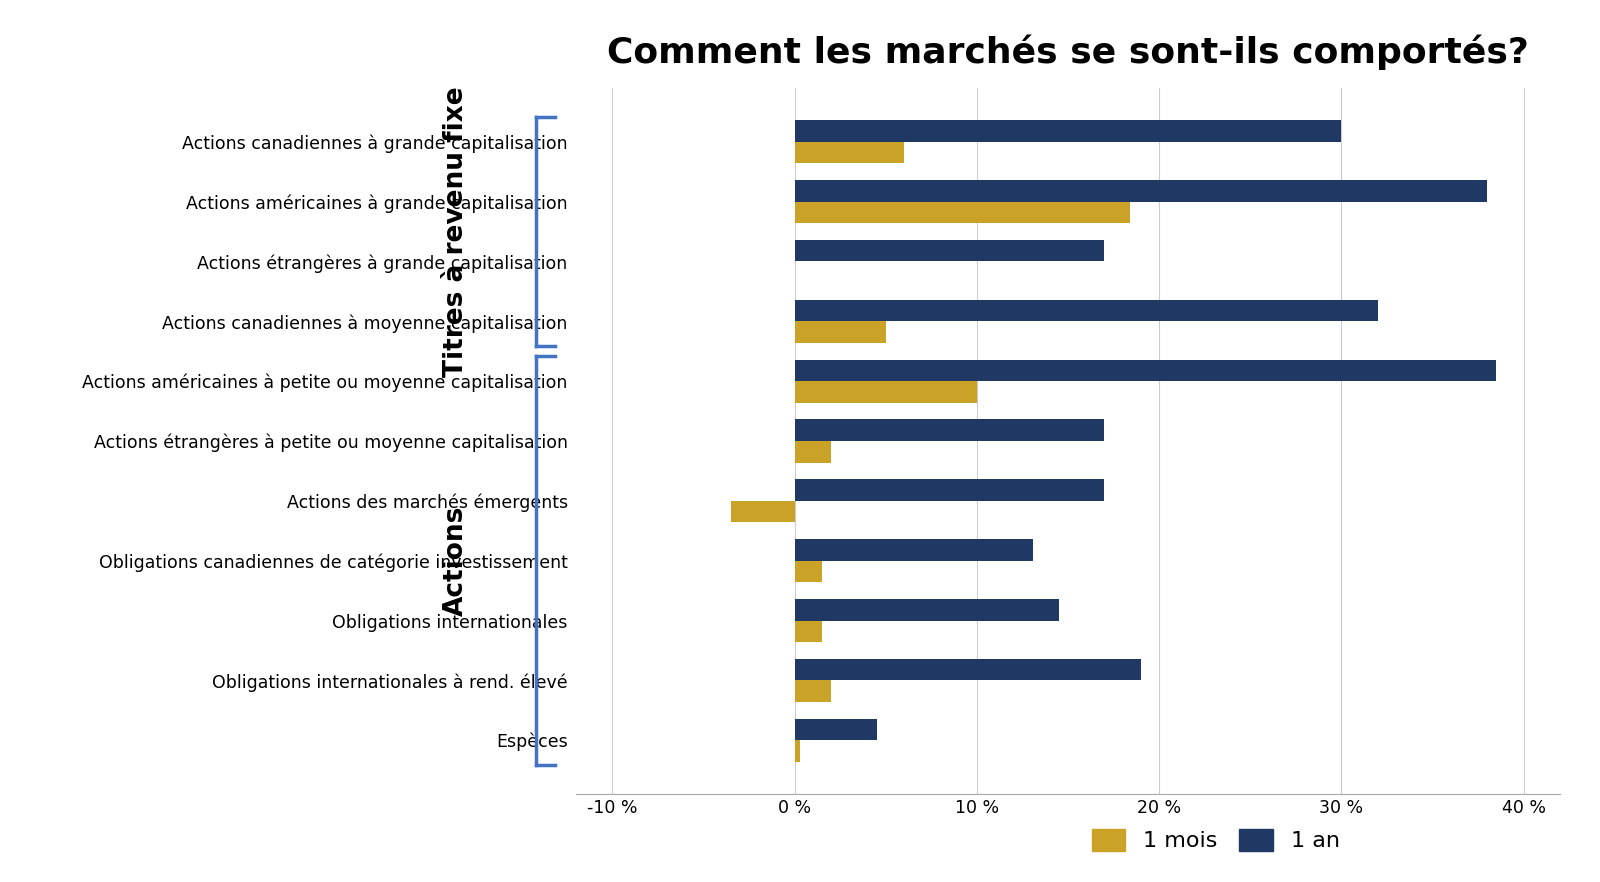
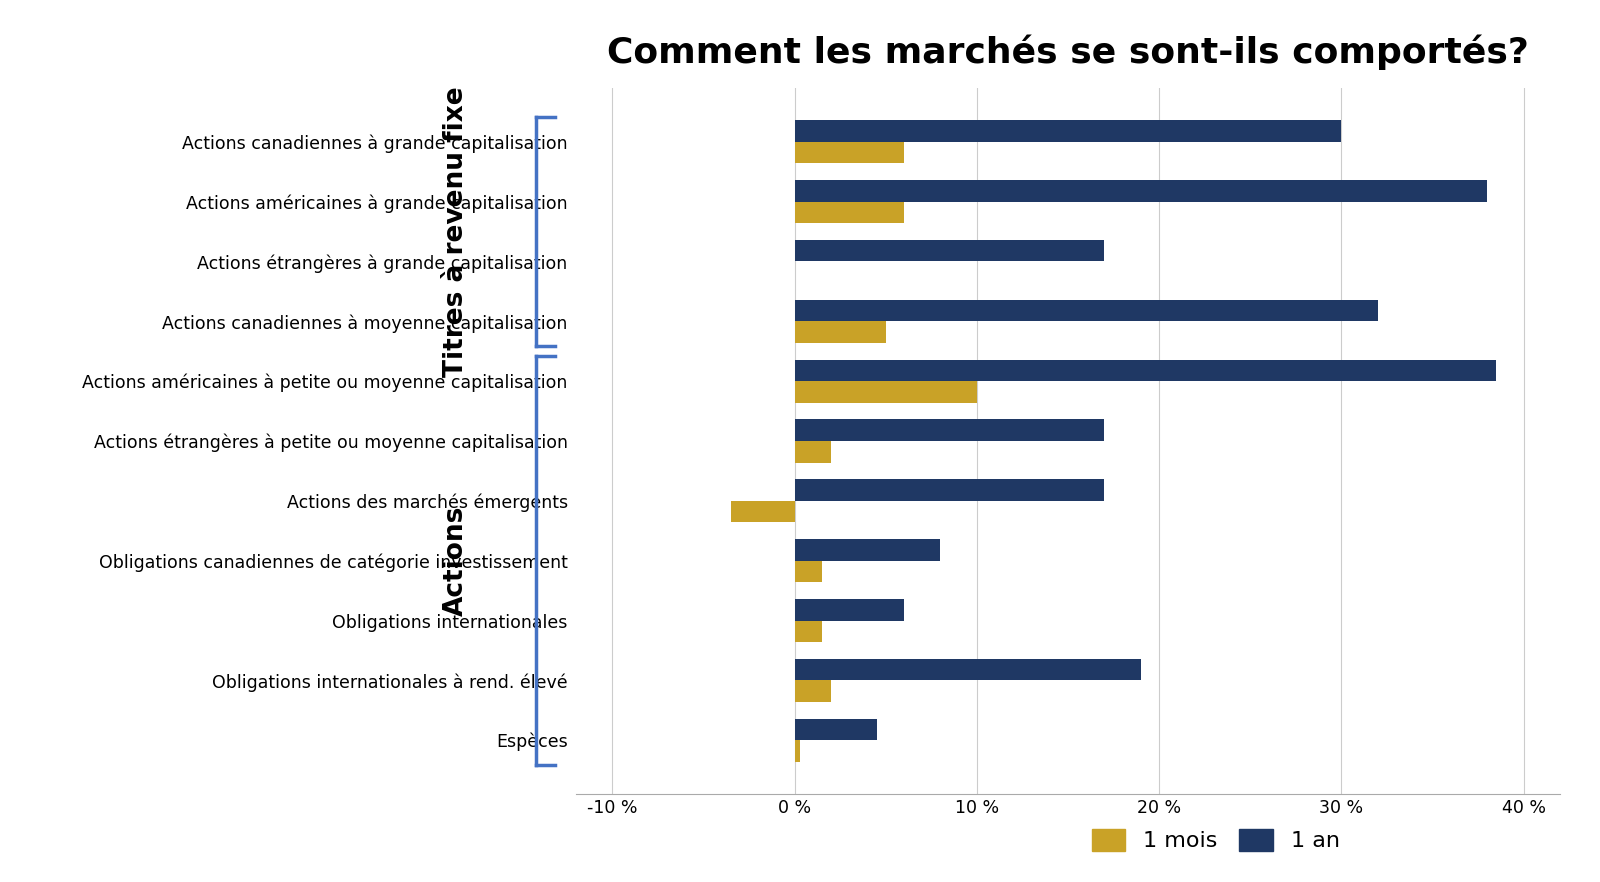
1 mois/Actions américaines à grande capitalisation: 18.4 % -> 6.0 %
1 an/Obligations canadiennes de catégorie investissement: 13.1 % -> 8.0 %
1 an/Obligations internationales: 14.5 % -> 6.0 %
